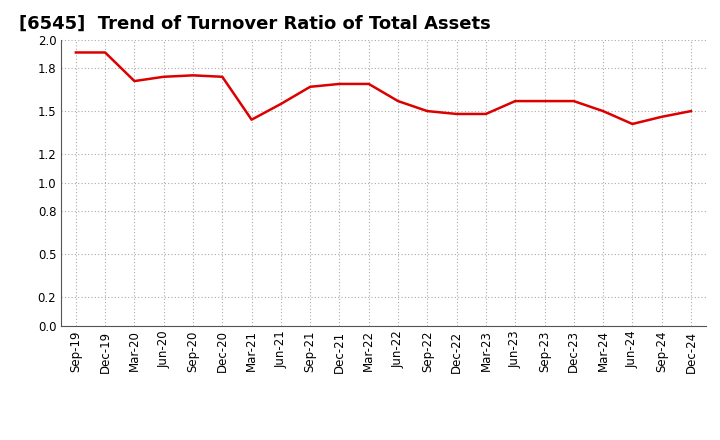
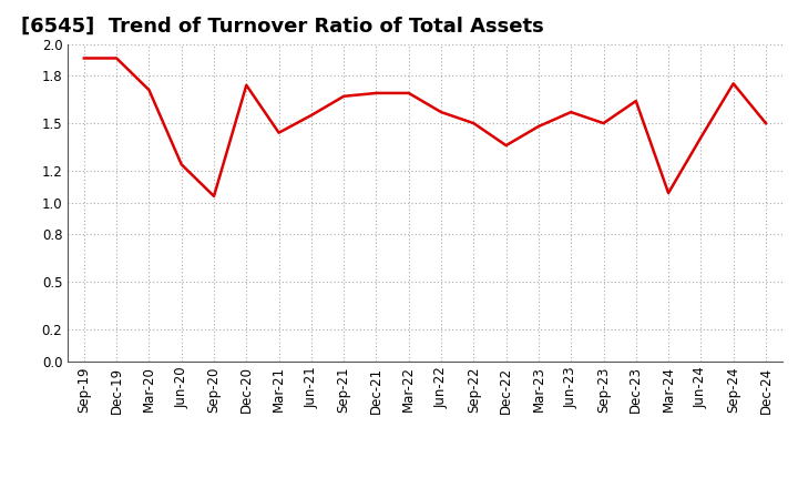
Jun-20: 1.74 -> 1.24
Sep-20: 1.75 -> 1.04
Dec-22: 1.48 -> 1.36
Sep-23: 1.57 -> 1.50
Dec-23: 1.57 -> 1.64
Mar-24: 1.50 -> 1.06
Sep-24: 1.46 -> 1.75
